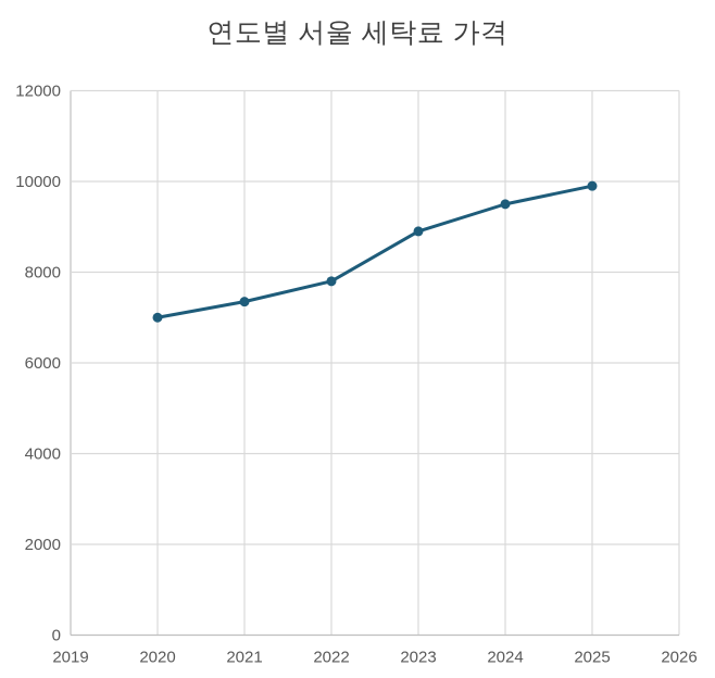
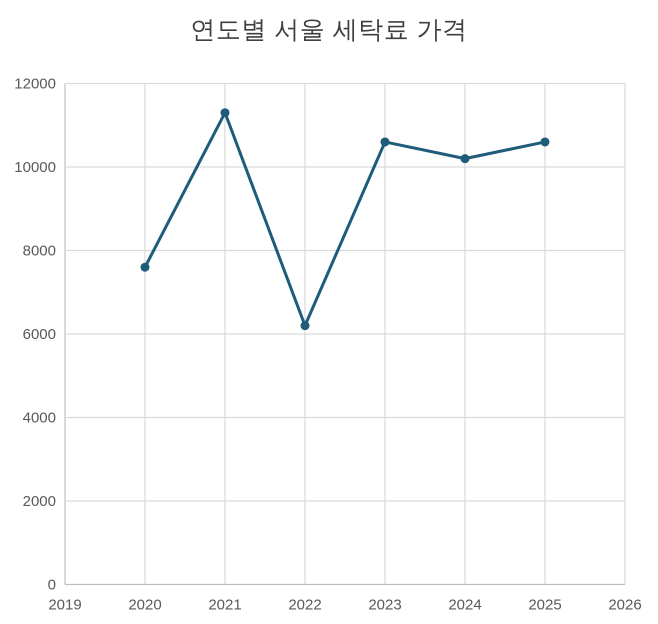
2020: 7000 -> 7600
2021: 7400 -> 11300
2022: 7800 -> 6200
2023: 8900 -> 10600
2024: 9500 -> 10200
2025: 9900 -> 10600
